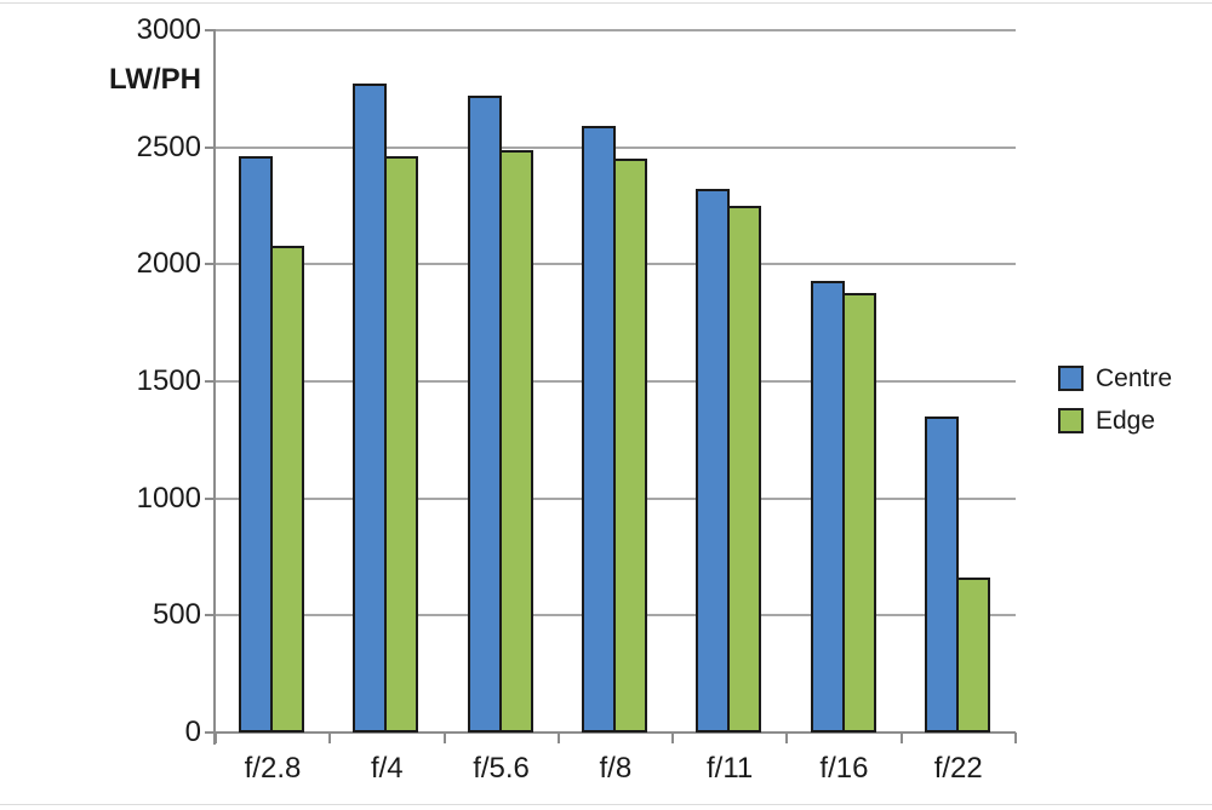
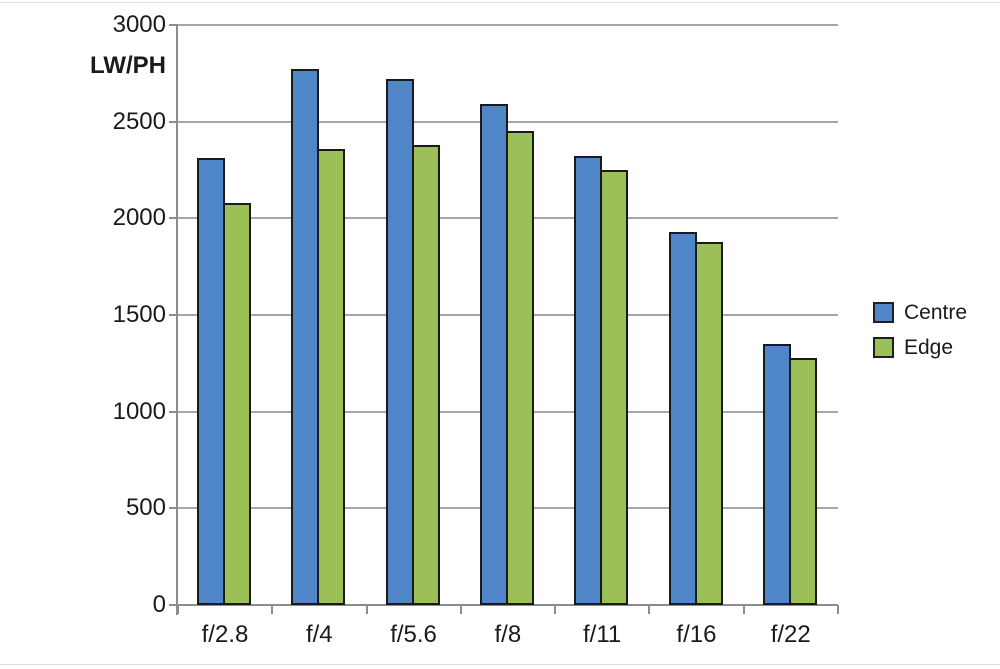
Centre/f/2.8: 2460 -> 2310
Edge/f/4: 2460 -> 2360
Edge/f/5.6: 2490 -> 2380
Edge/f/22: 660 -> 1280
